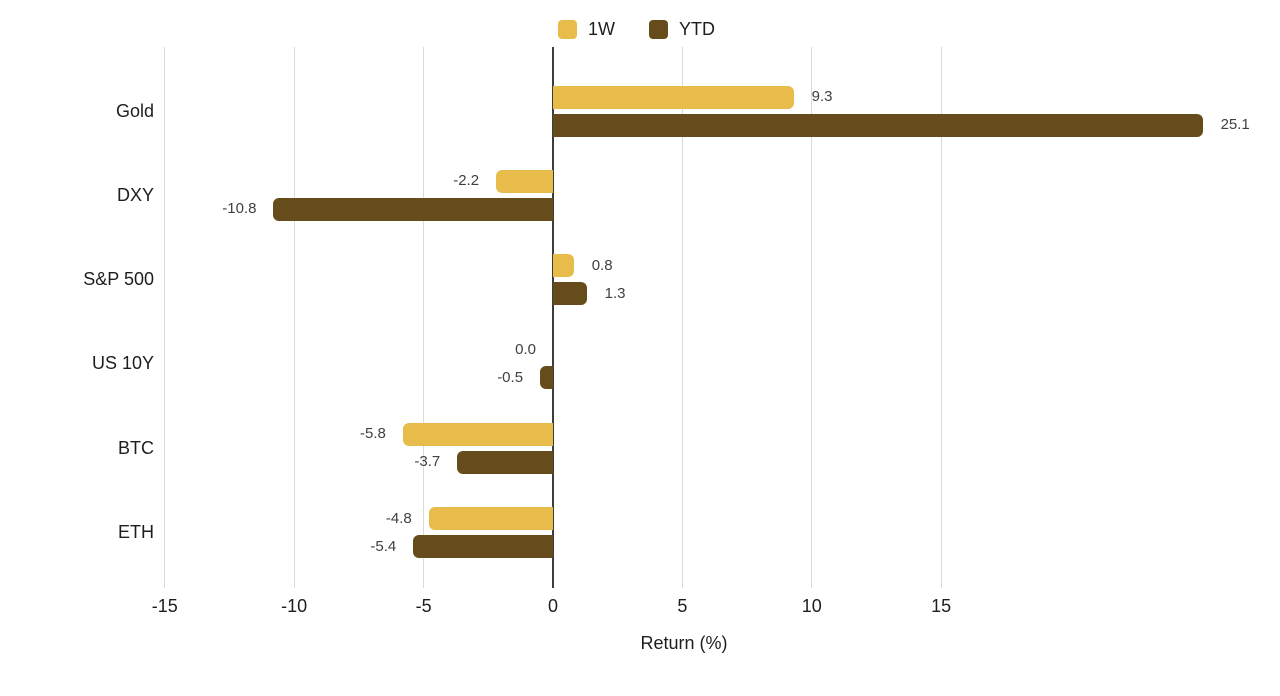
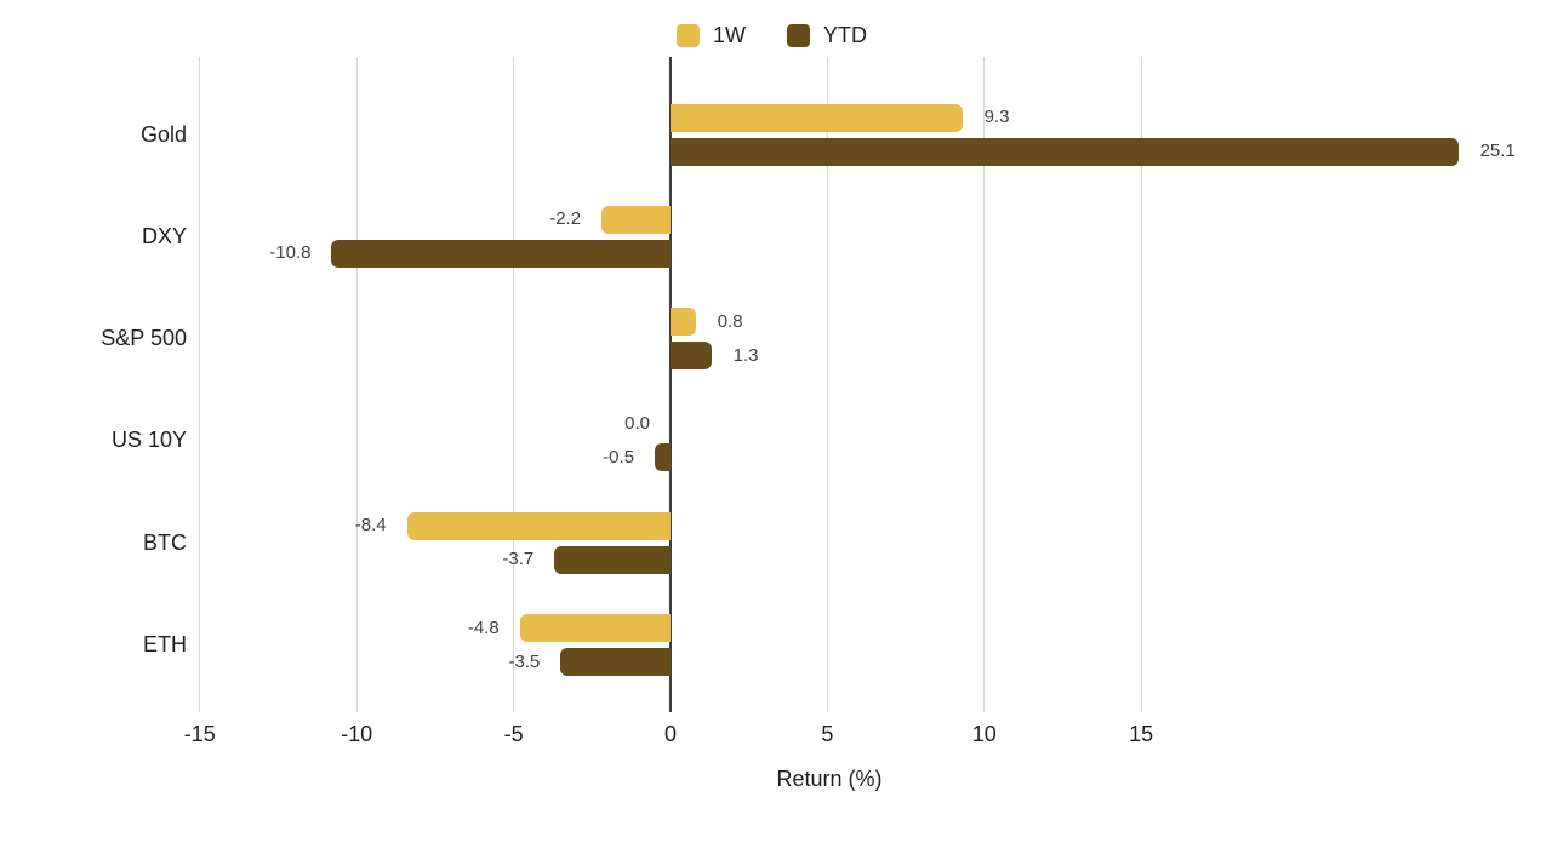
1W/BTC: -5.8 -> -8.4
YTD/ETH: -5.4 -> -3.5
